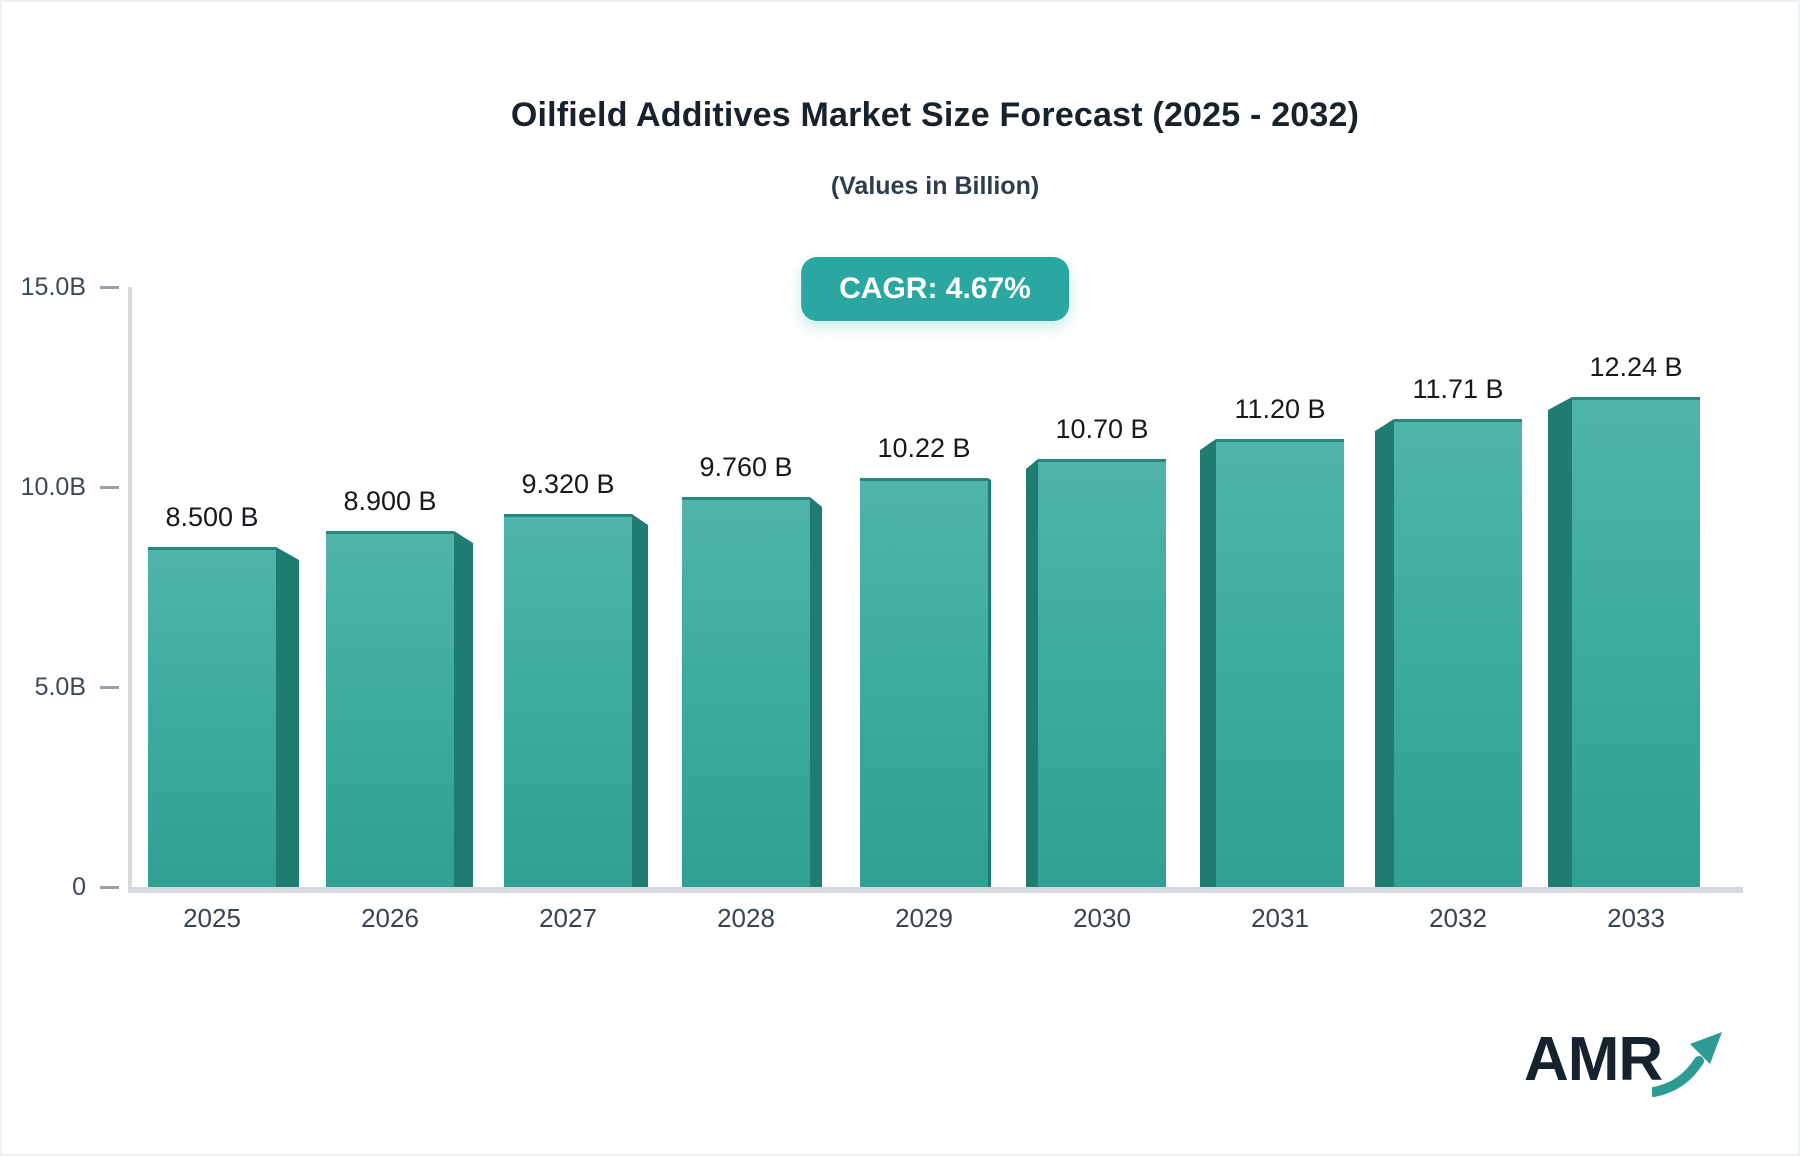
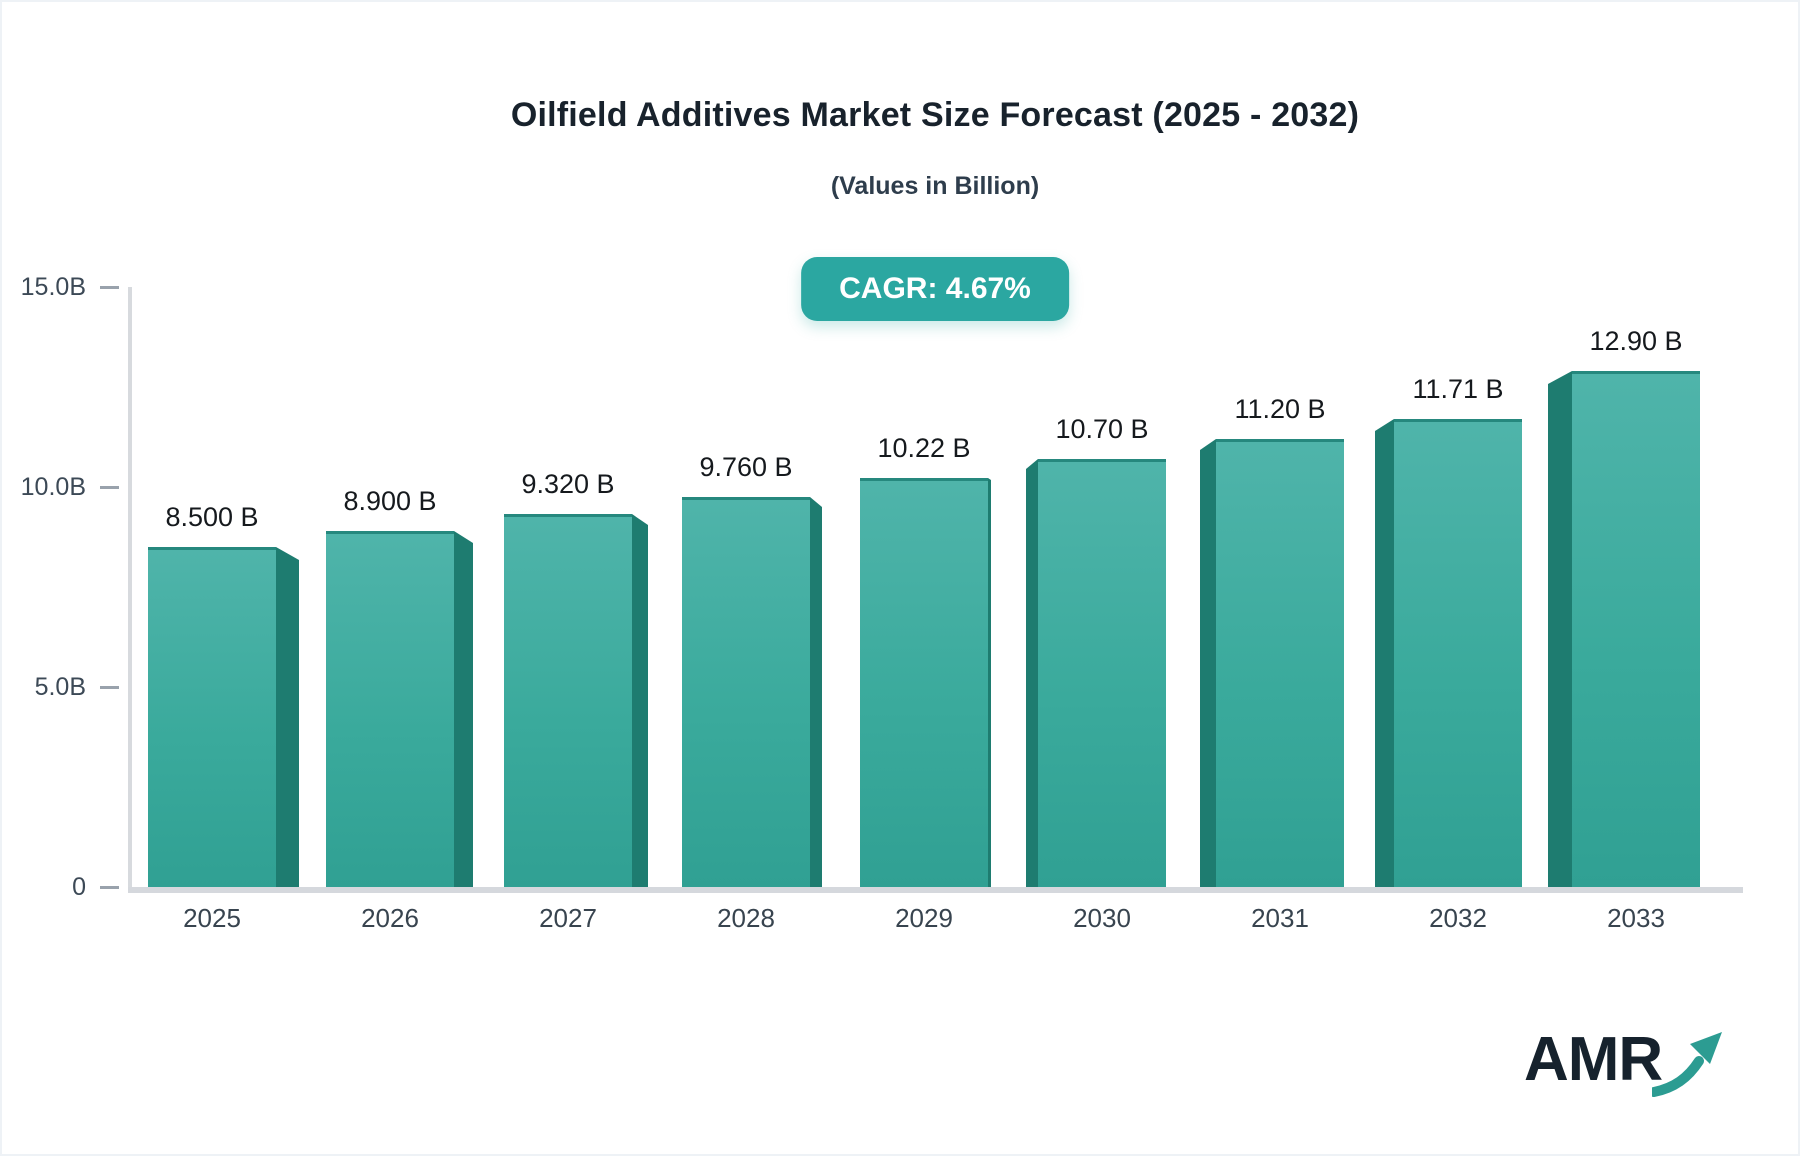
2033: 12.24 -> 12.90
